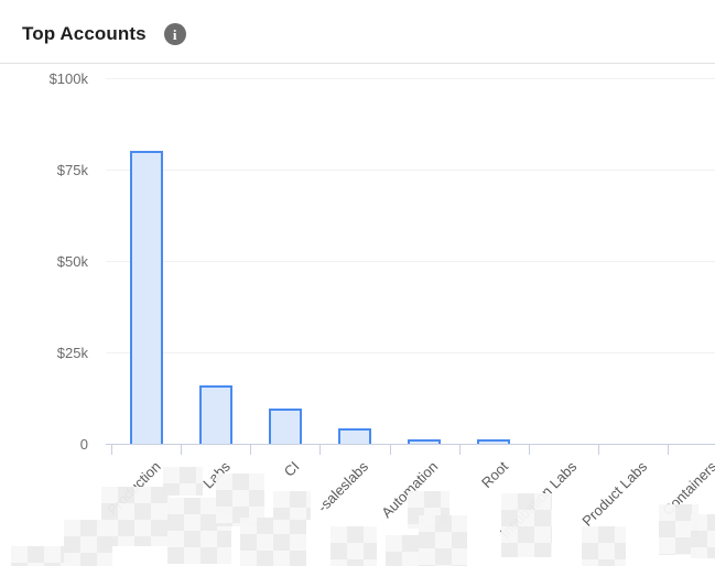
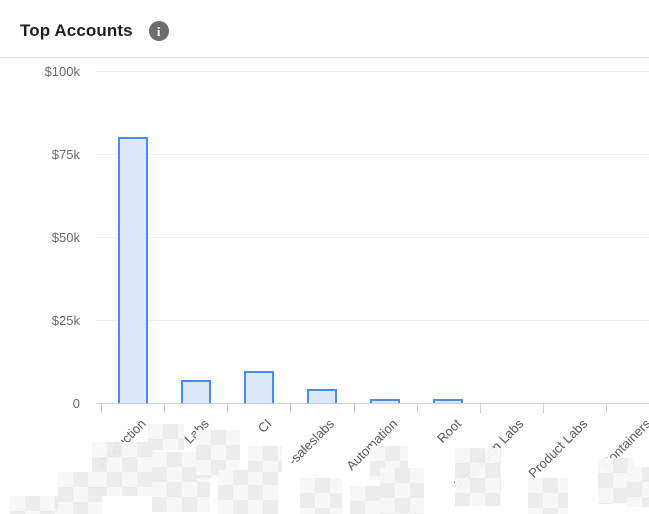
Labs: $16k -> $7k
